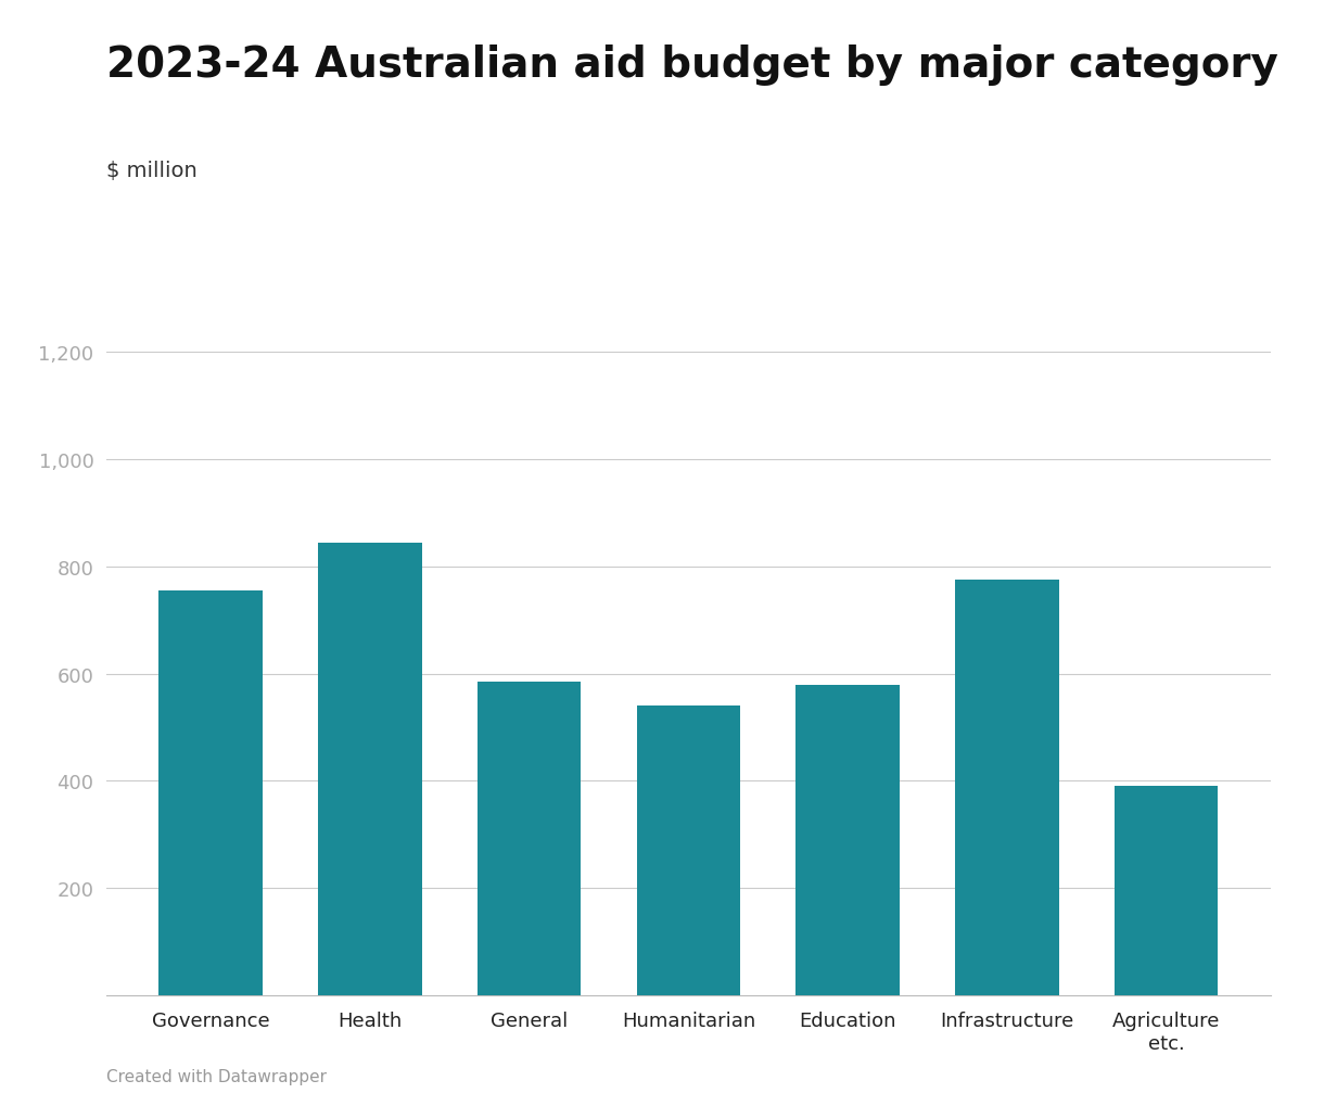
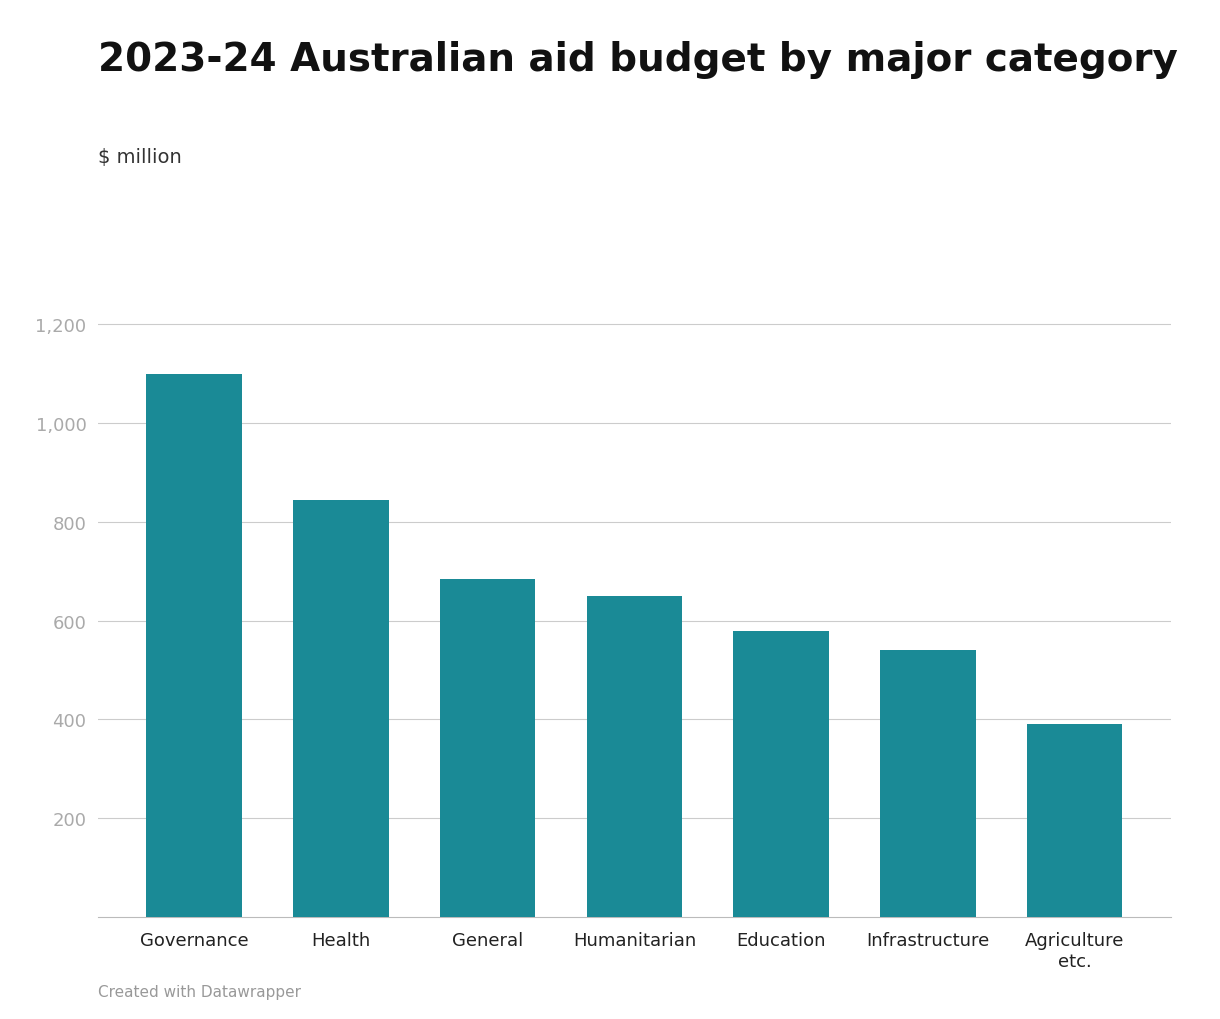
Governance: 755 -> 1,100
General: 585 -> 685
Humanitarian: 540 -> 650
Infrastructure: 775 -> 540
